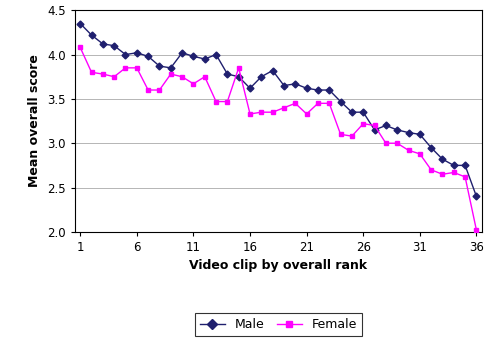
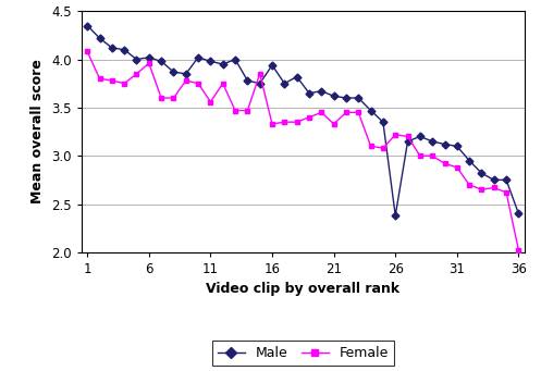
Female/6: 3.85 -> 3.96
Female/11: 3.67 -> 3.56
Male/16: 3.62 -> 3.94
Male/26: 3.35 -> 2.38
